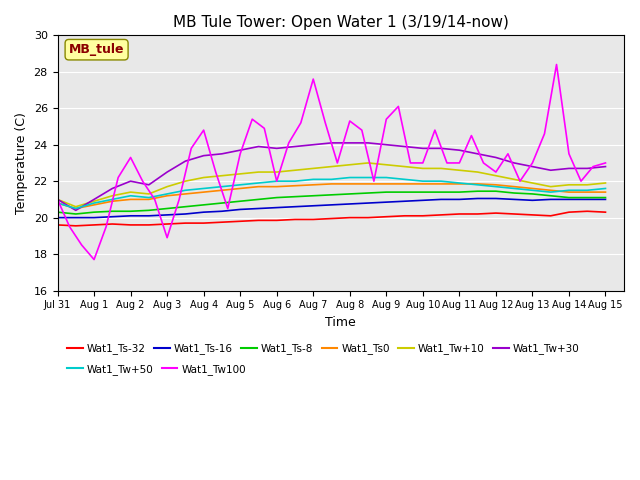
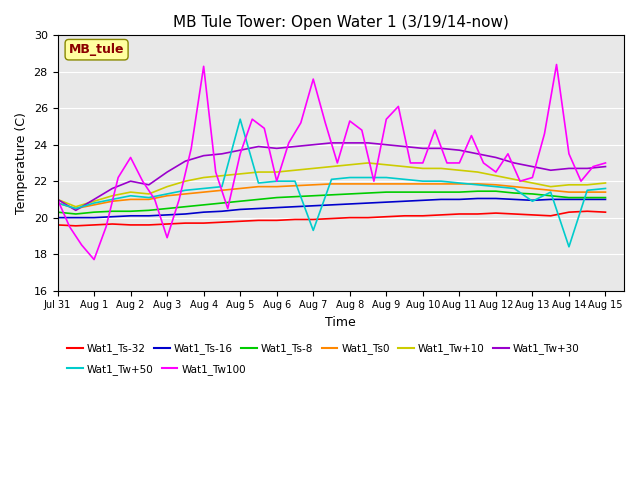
Wat1_Tw100/Aug 4: 24.8 -> 28.3
Wat1_Tw+50/Aug 5: 21.8 -> 25.4
Wat1_Tw+50/Aug 7: 22.1 -> 19.3
Wat1_Tw+50/Aug 13: 21.5 -> 20.9
Wat1_Tw100/Aug 13: 23.0 -> 22.2
Wat1_Tw+50/Aug 14: 21.5 -> 18.4
